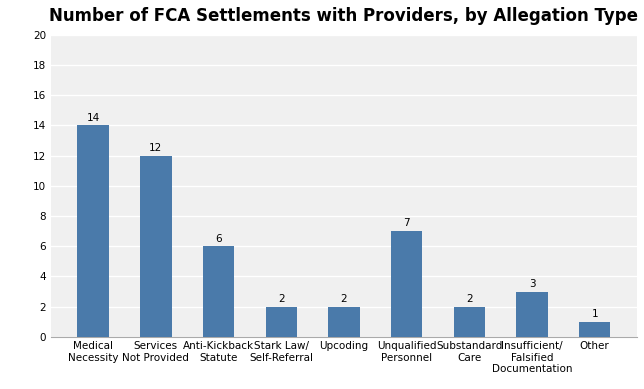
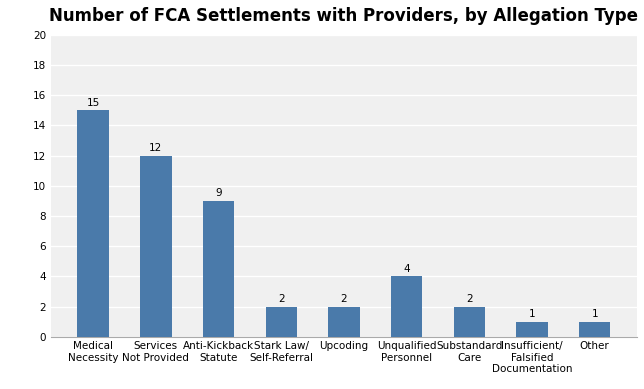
Medical Necessity: 14 -> 15
Anti-Kickback Statute: 6 -> 9
Unqualified Personnel: 7 -> 4
Insufficient/ Falsified Documentation: 3 -> 1
